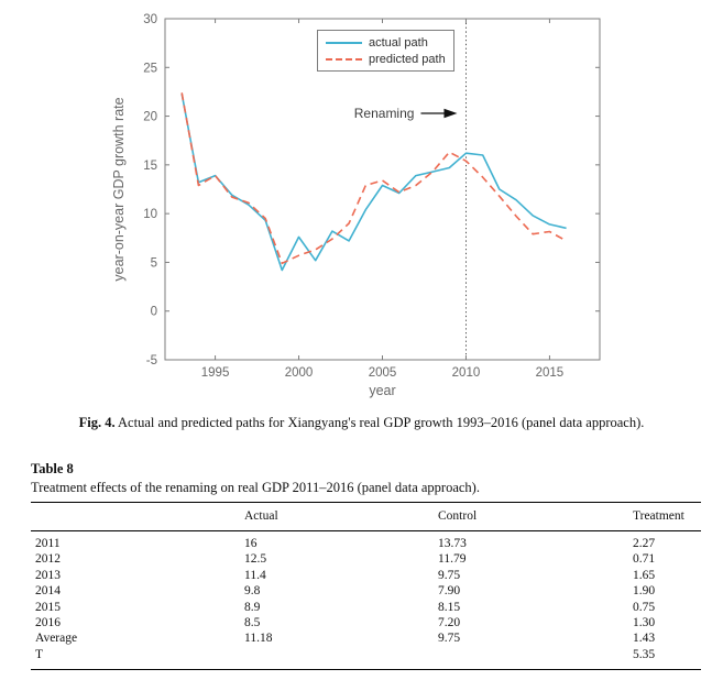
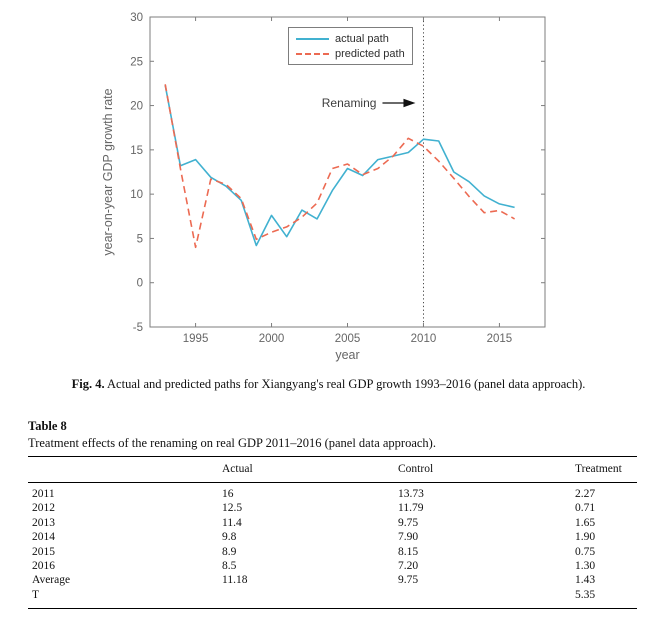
predicted path/1995: 14 -> 4
